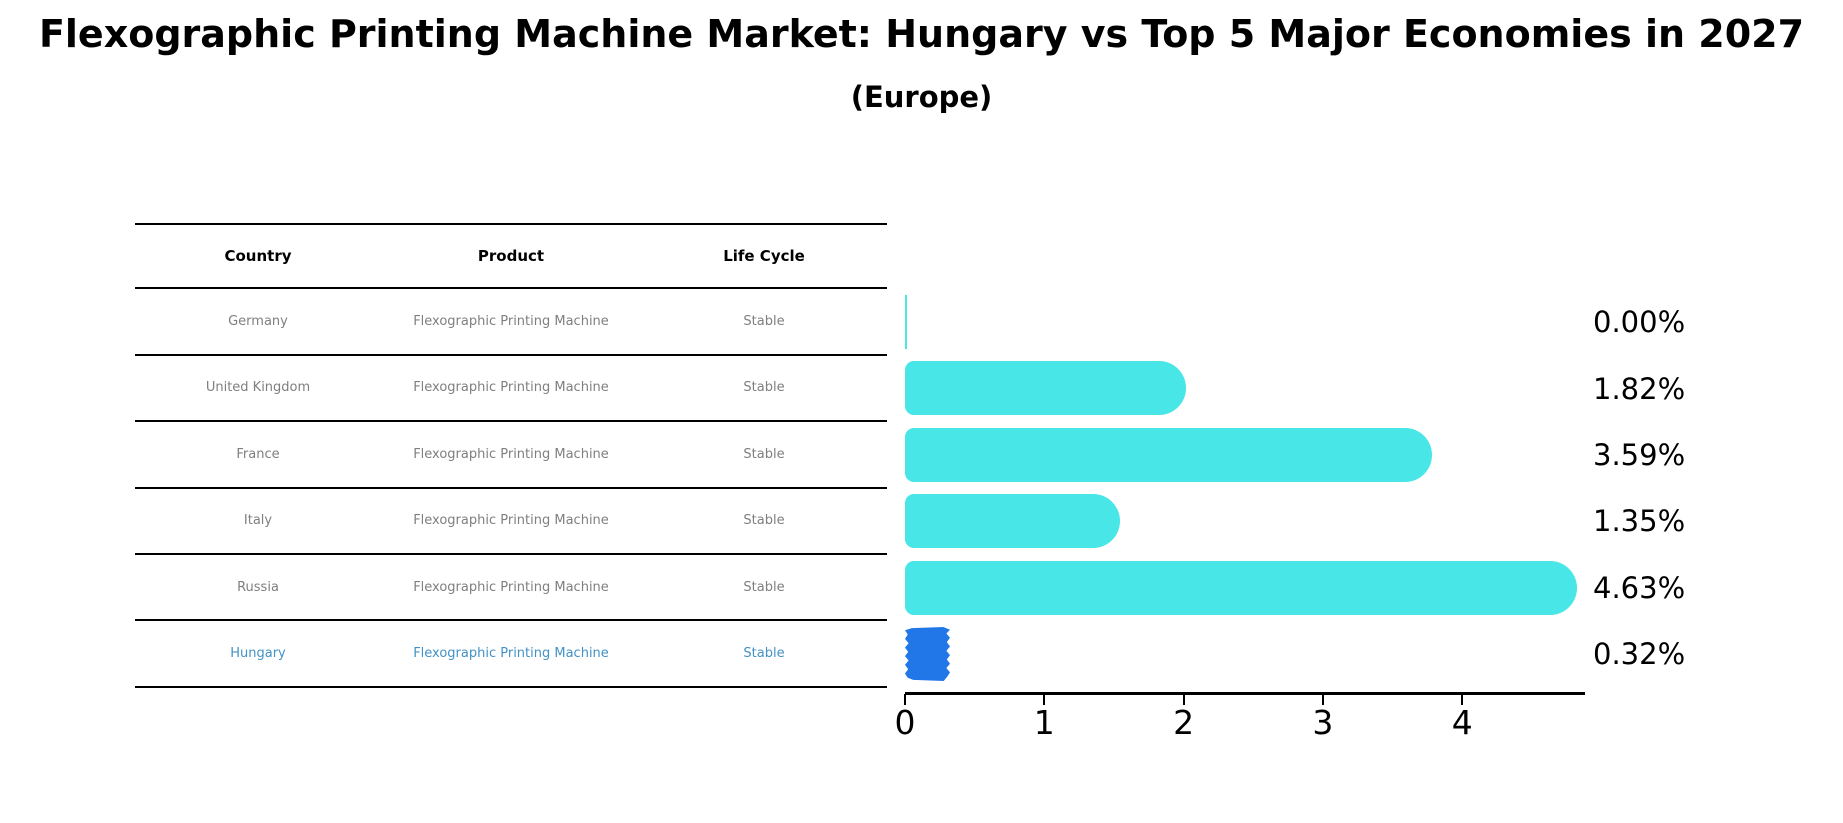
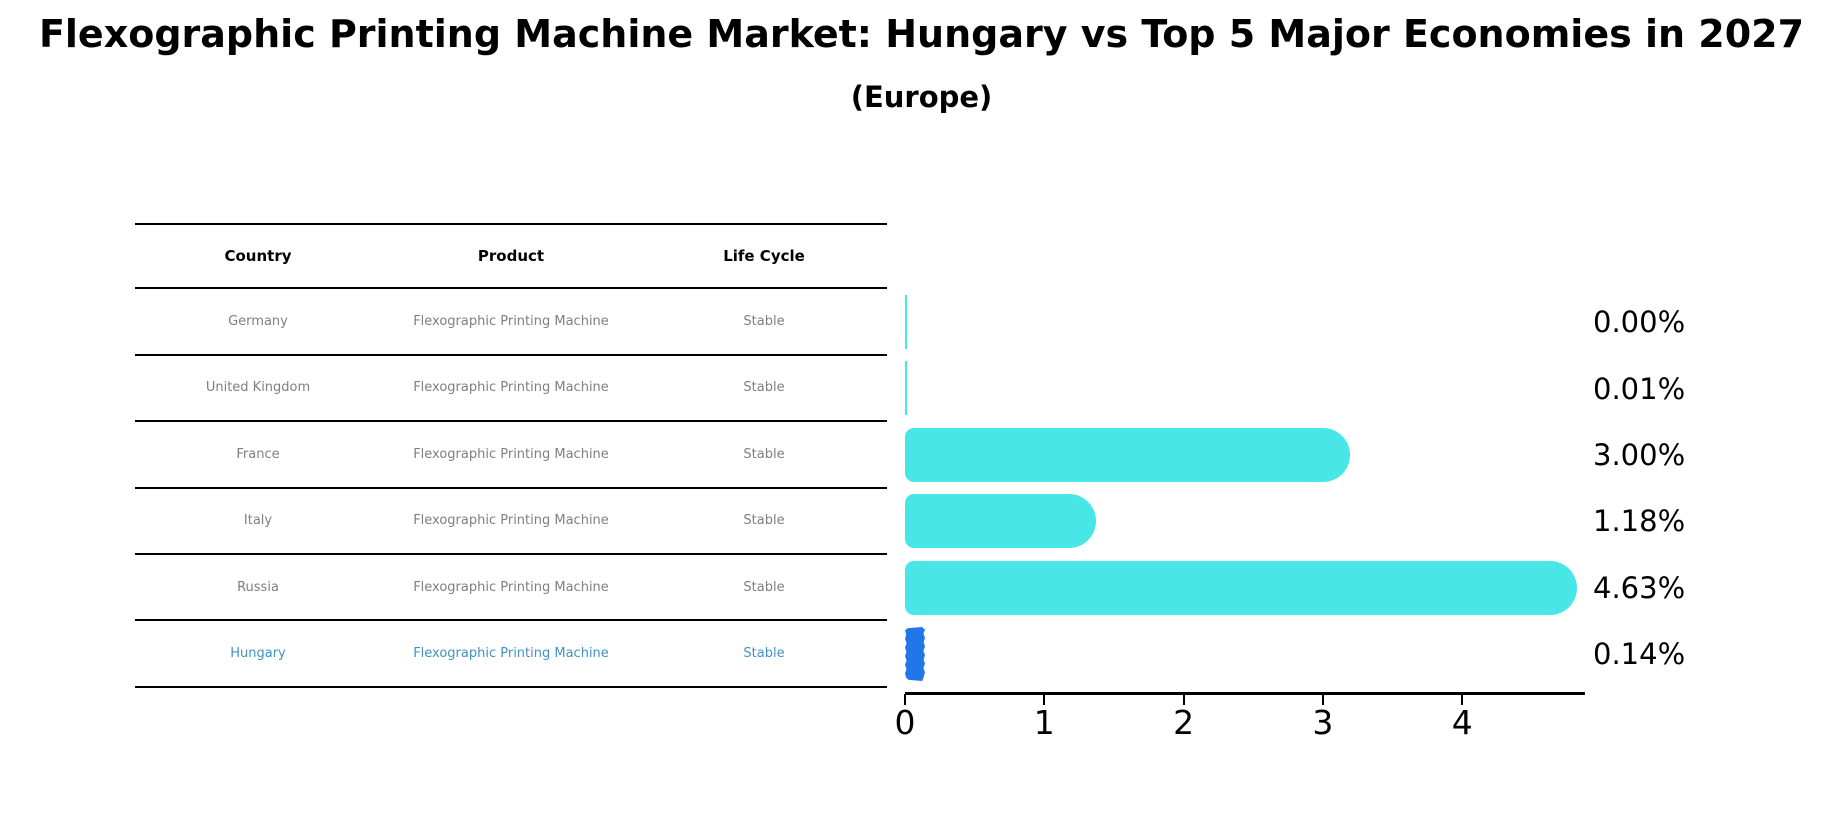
United Kingdom: 1.82% -> 0.01%
France: 3.59% -> 3.00%
Italy: 1.35% -> 1.18%
Hungary: 0.32% -> 0.14%
